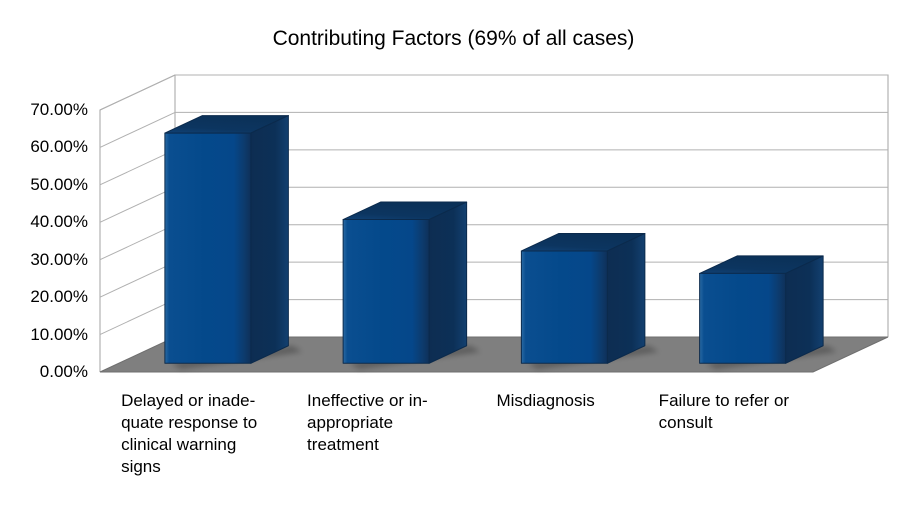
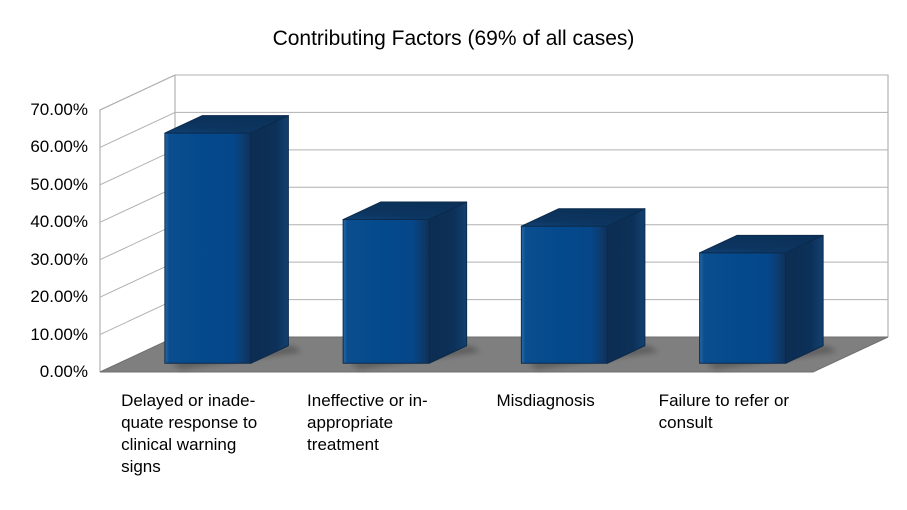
Misdiagnosis: 30% -> 37%
Failure to refer or consult: 24% -> 30%
